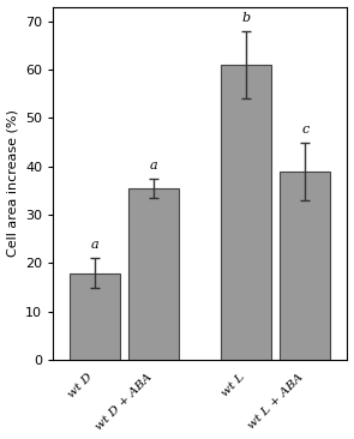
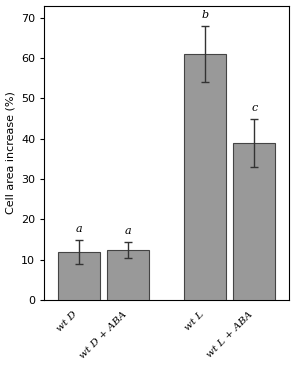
wt D: 18.0 -> 12.0
wt D + ABA: 35.5 -> 12.5
